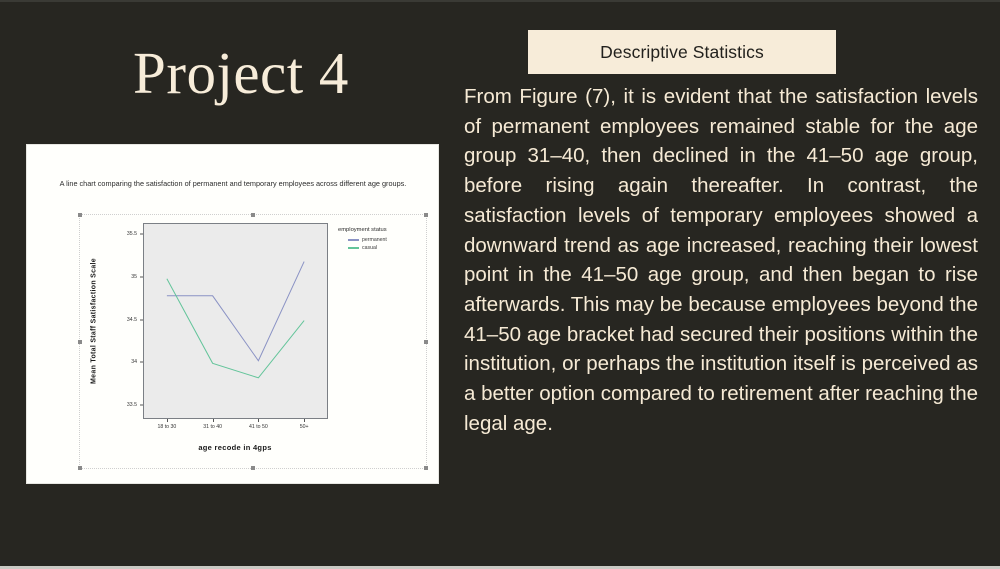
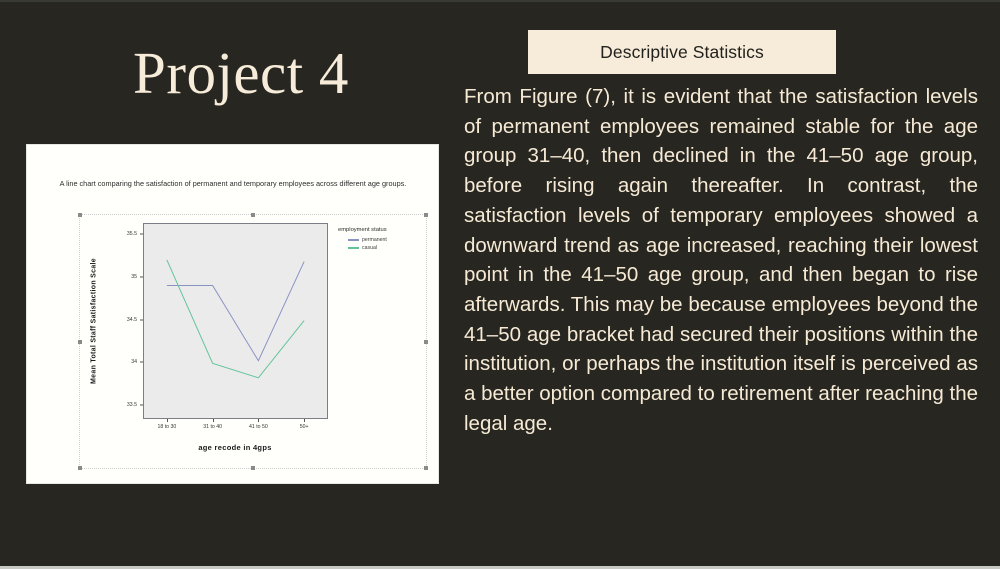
permanent/18 to 30: 34.8 -> 34.9
casual/18 to 30: 35.0 -> 35.2
permanent/31 to 40: 34.8 -> 34.9
